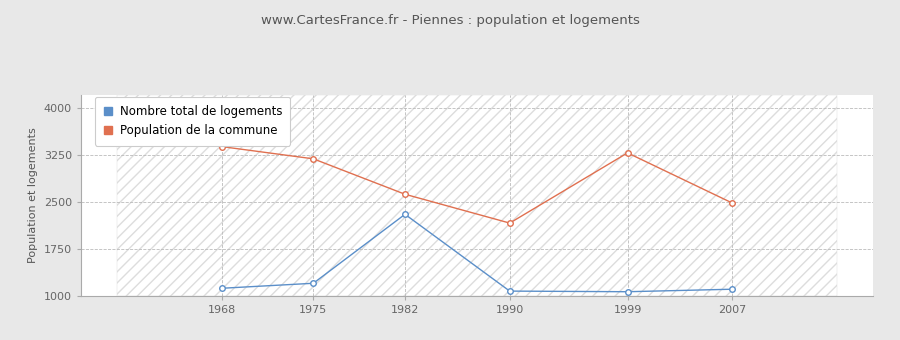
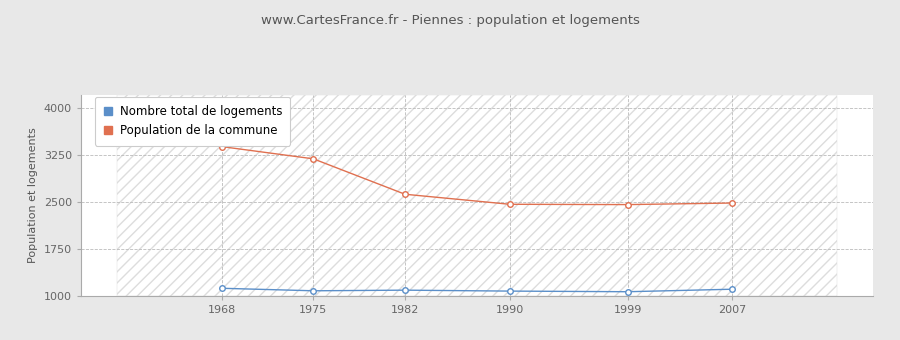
Nombre total de logements/1975: 1200 -> 1080
Nombre total de logements/1982: 2300 -> 1090
Population de la commune/1990: 2160 -> 2460
Population de la commune/1999: 3280 -> 2460
